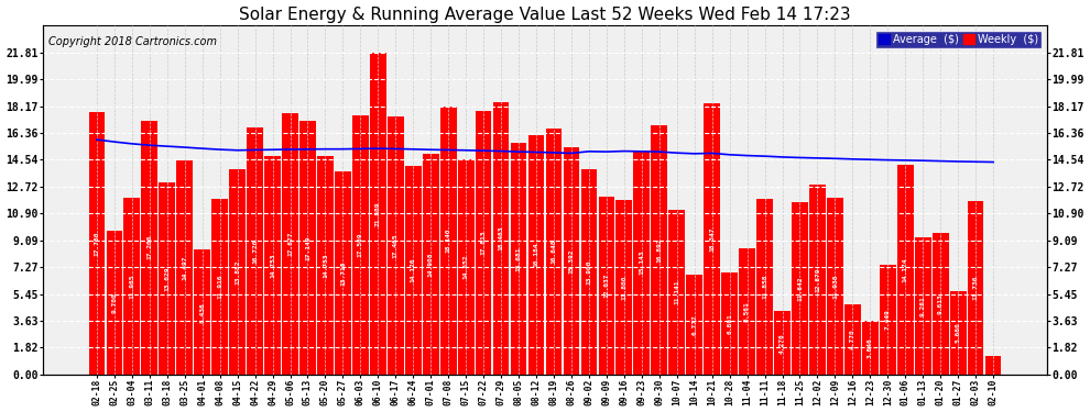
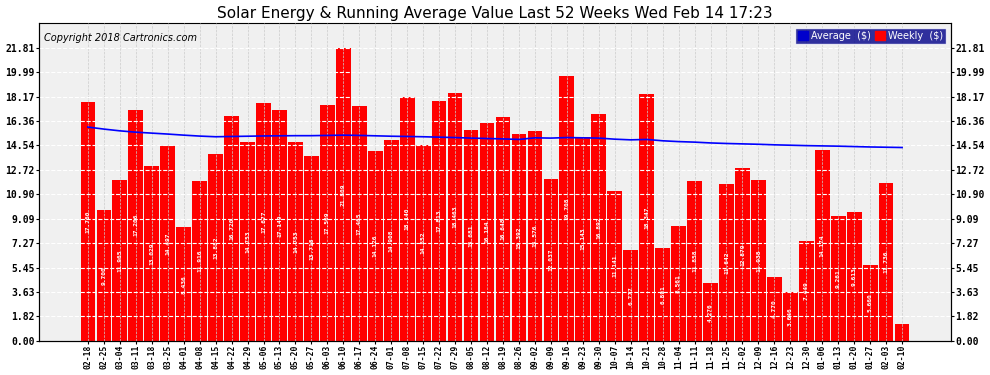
Weekly ($)/09-02: 13.9 -> 15.6
Weekly ($)/09-16: 11.8 -> 19.7
